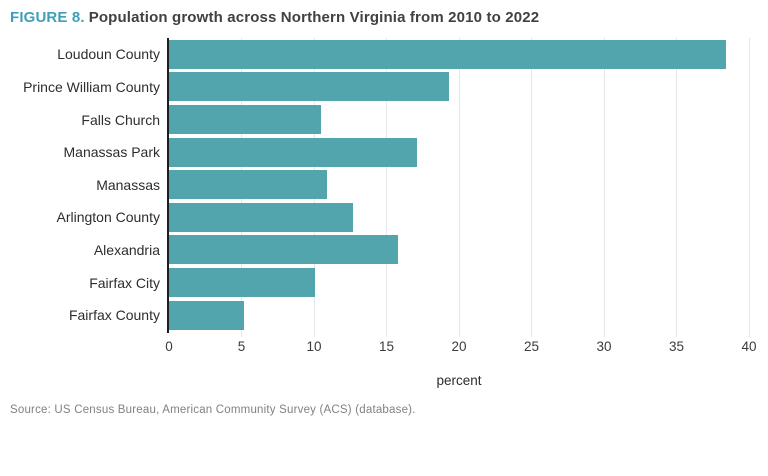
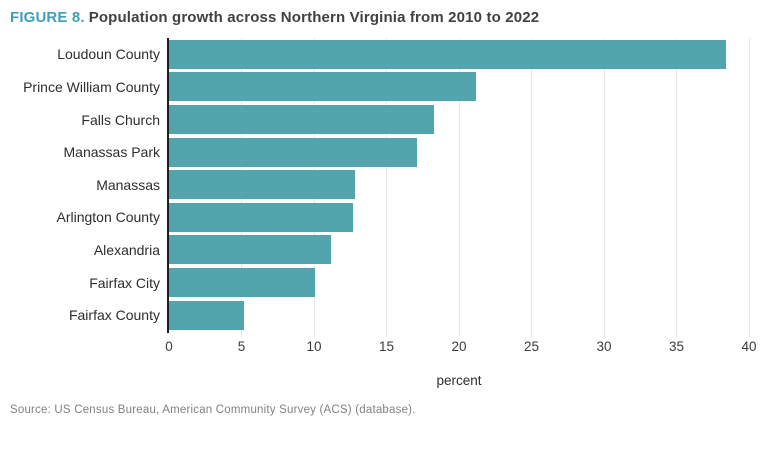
Prince William County: 19.3 -> 21.2
Falls Church: 10.5 -> 18.3
Manassas: 10.9 -> 12.8
Alexandria: 15.8 -> 11.2
